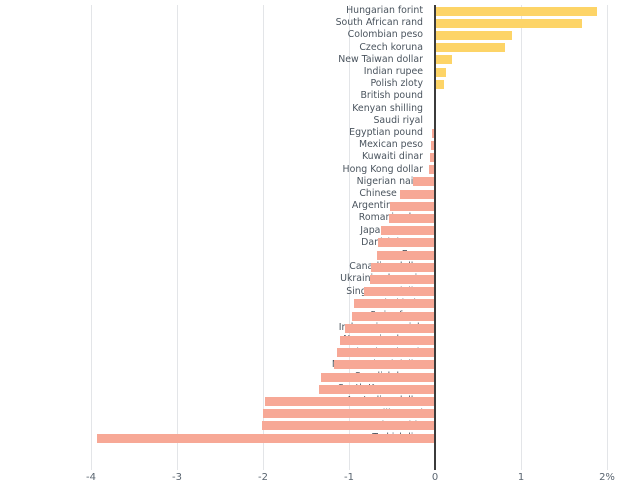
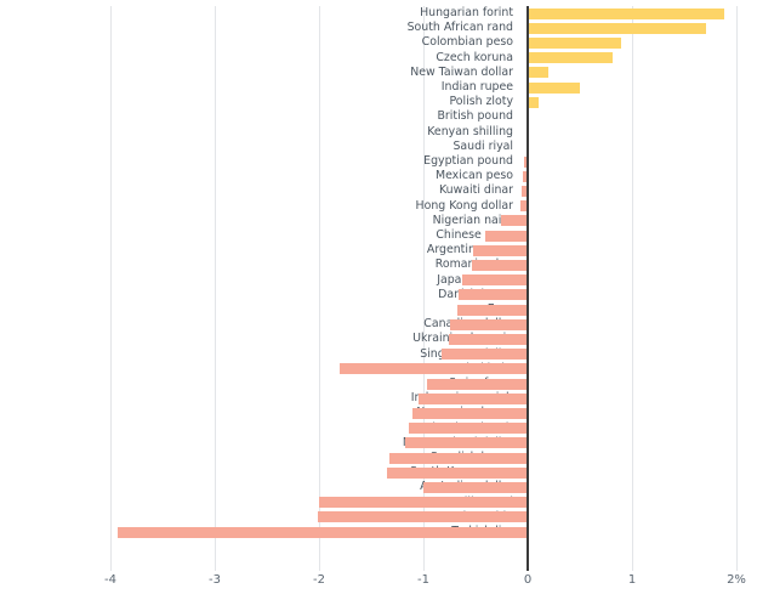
Indian rupee: 0.1% -> 0.5%
Thai baht: -0.9% -> -1.8%
Australian dollar: -2.0% -> -1.0%
